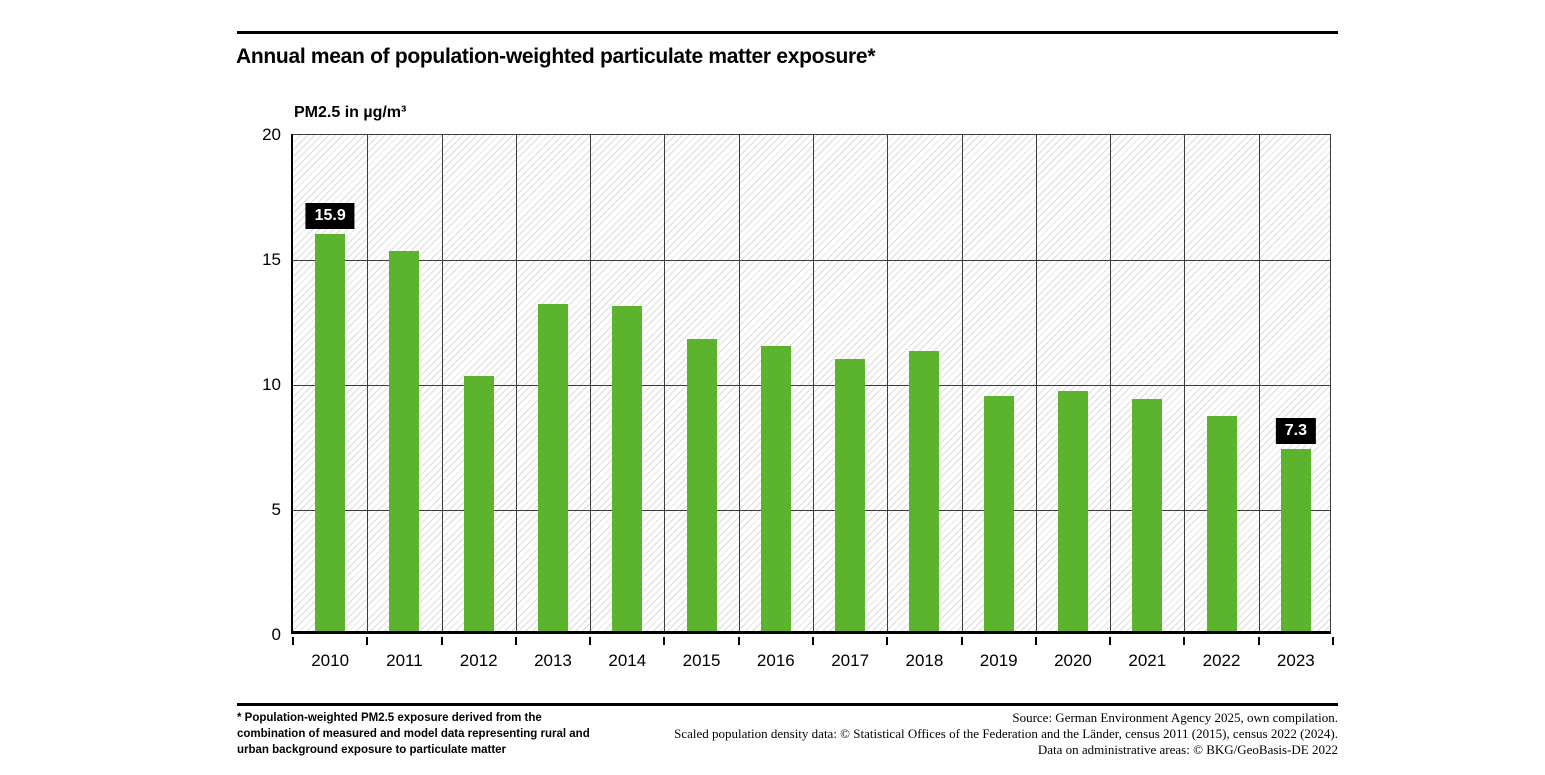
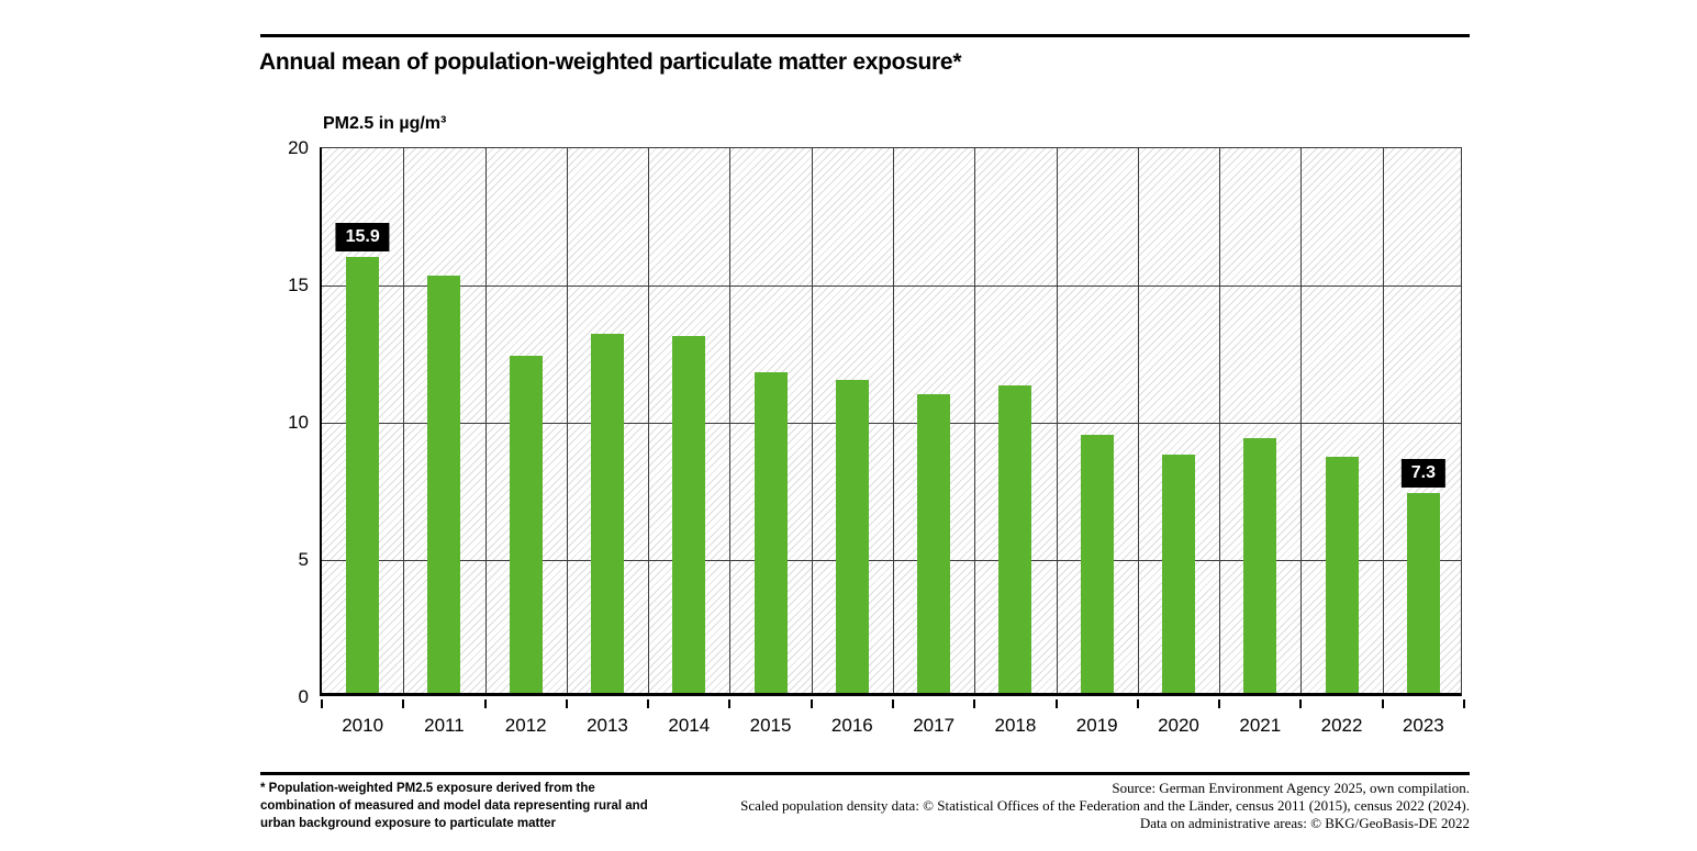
2012: 10.2 -> 12.3
2020: 9.6 -> 8.7
